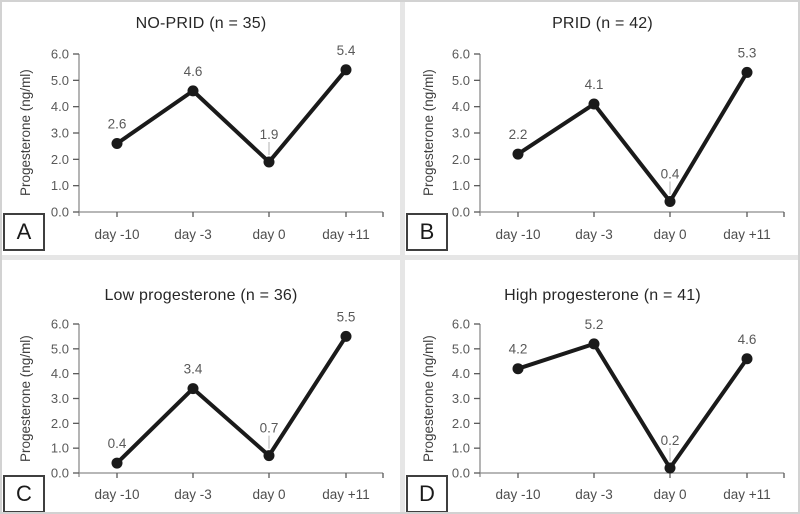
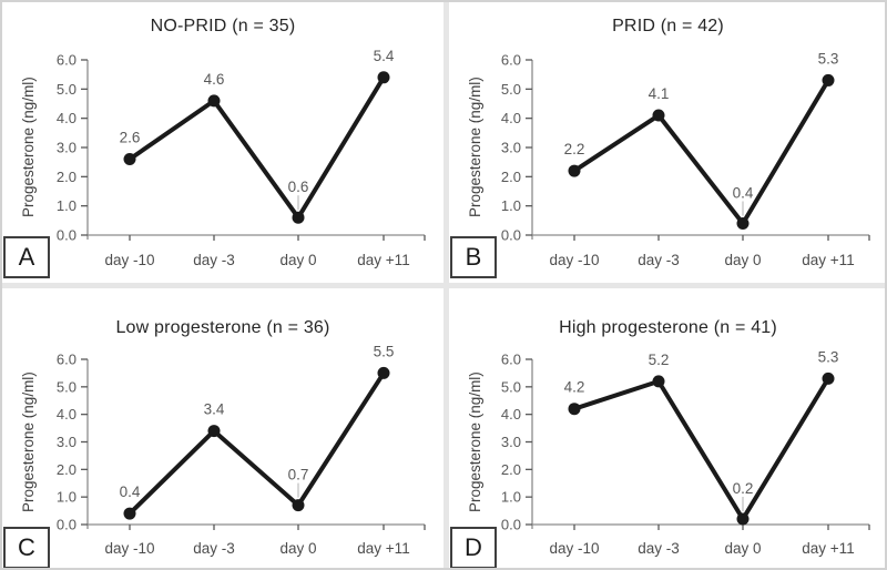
NO-PRID (n = 35)/day 0: 1.9 -> 0.6
High progesterone (n = 41)/day +11: 4.6 -> 5.3
